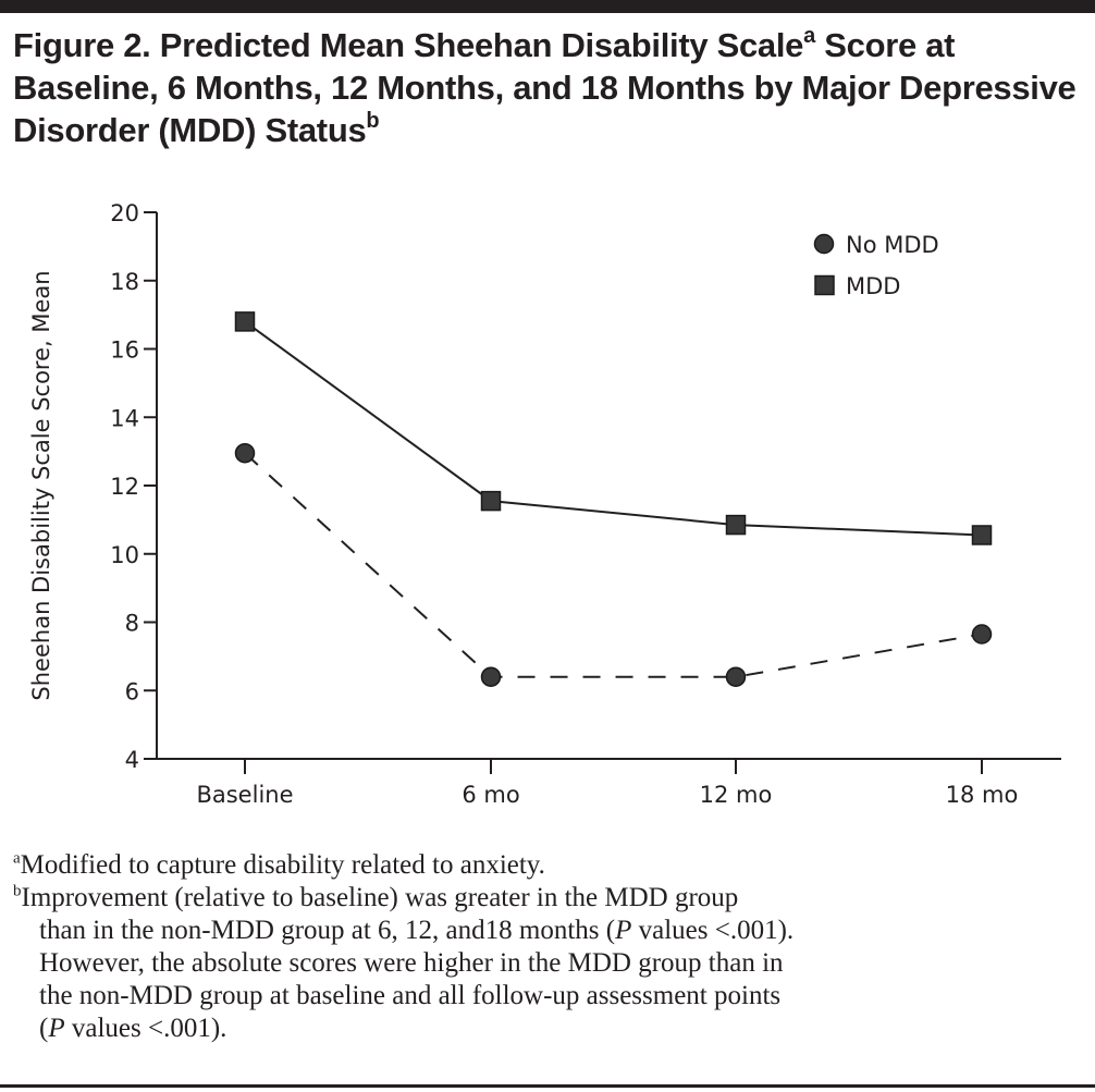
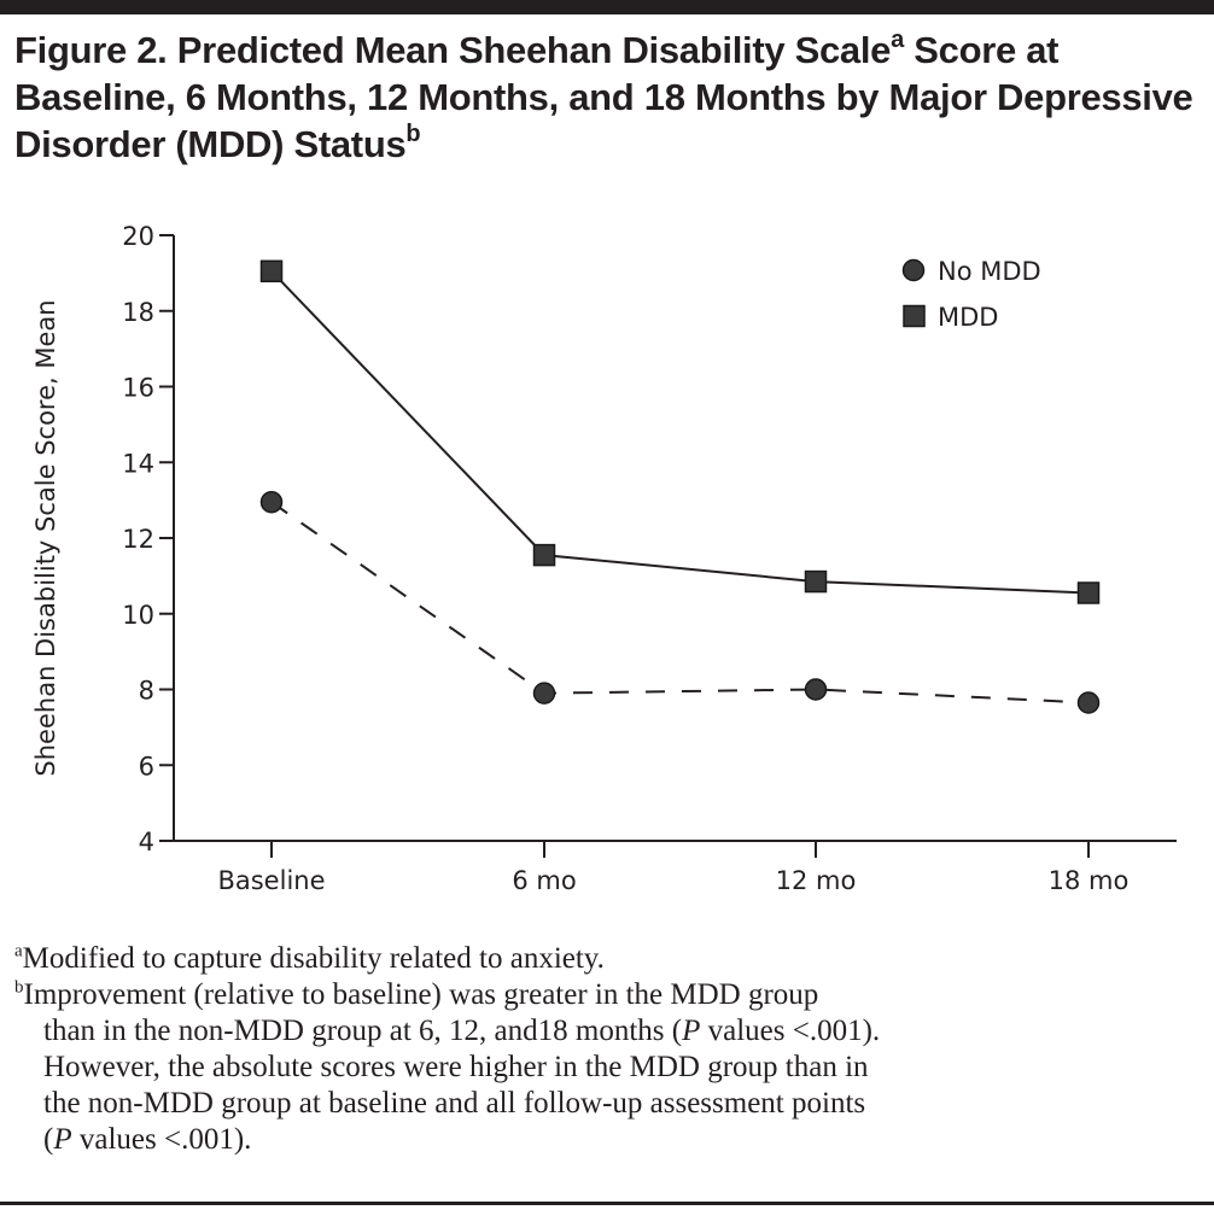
MDD/Baseline: 16.8 -> 19.1
No MDD/6 mo: 6.4 -> 7.9
No MDD/12 mo: 6.4 -> 8.0
